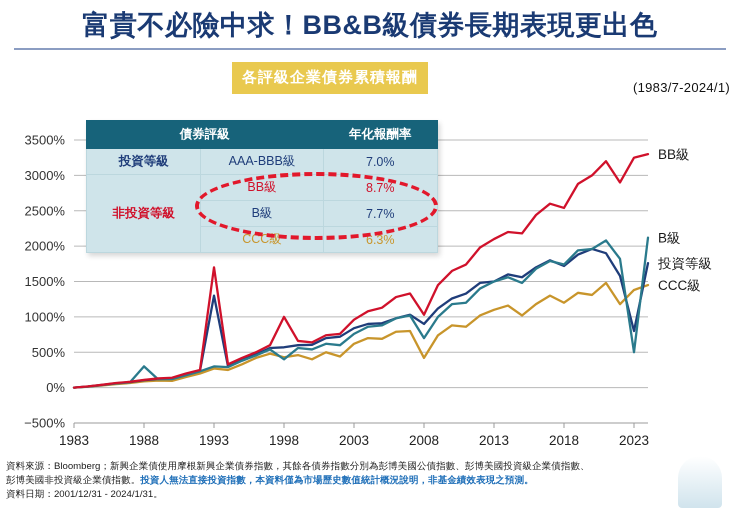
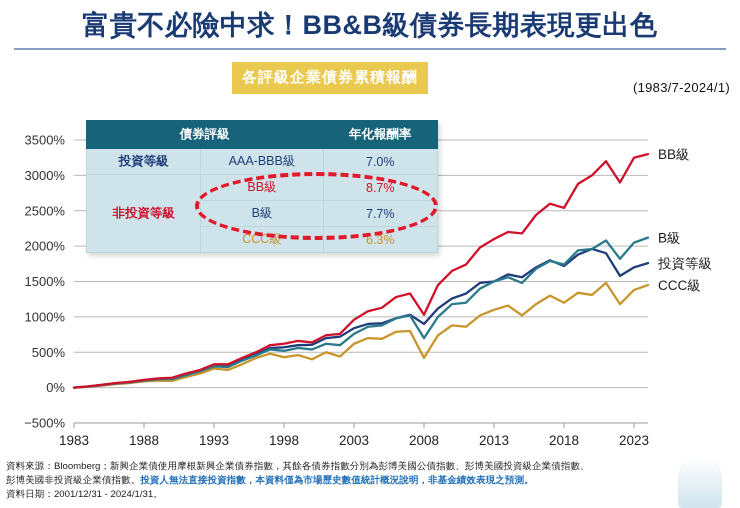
B級/1988: 300% -> 100%
BB級/1993: 1700% -> 300%
投資等級/1993: 1300% -> 300%
BB級/1998: 1000% -> 600%
B級/1998: 400% -> 500%
B級/2023: 500% -> 2000%
投資等級/2023: 800% -> 1700%
